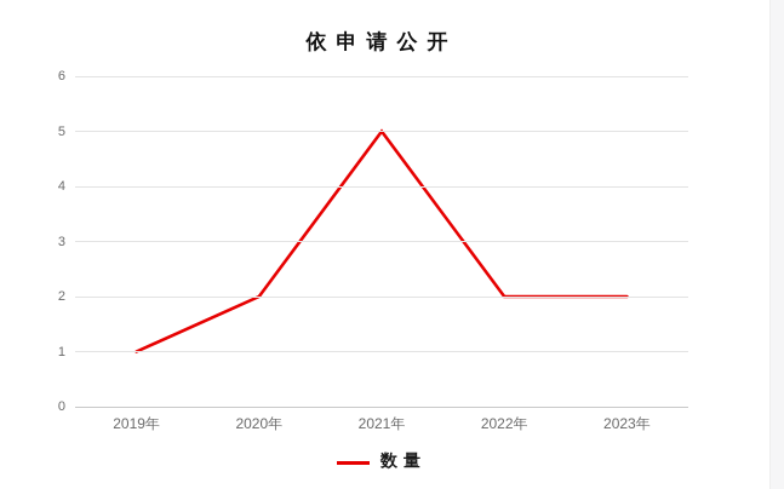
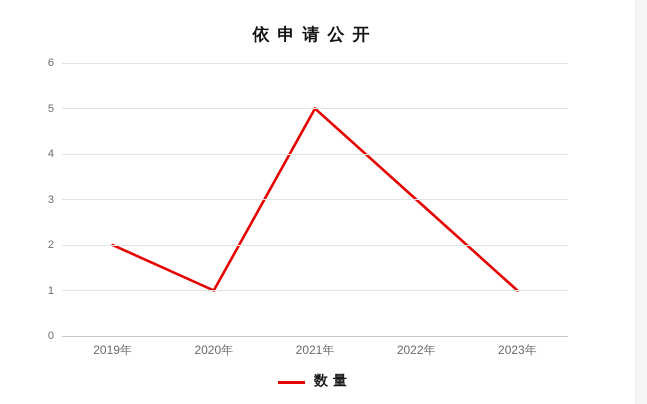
2019年: 1 -> 2
2020年: 2 -> 1
2022年: 2 -> 3
2023年: 2 -> 1
